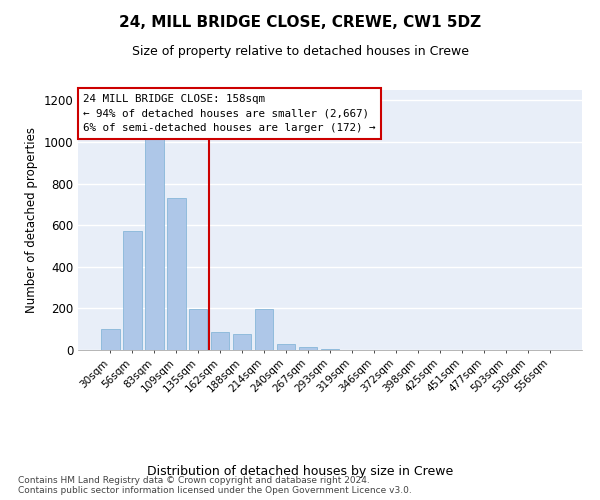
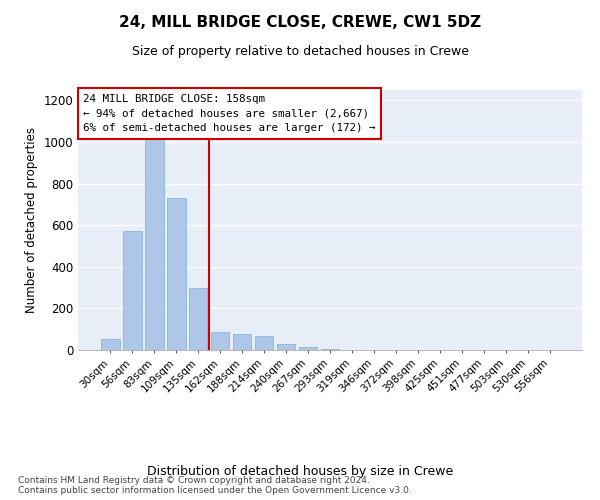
30sqm: 100 -> 55
135sqm: 195 -> 300
214sqm: 195 -> 65
